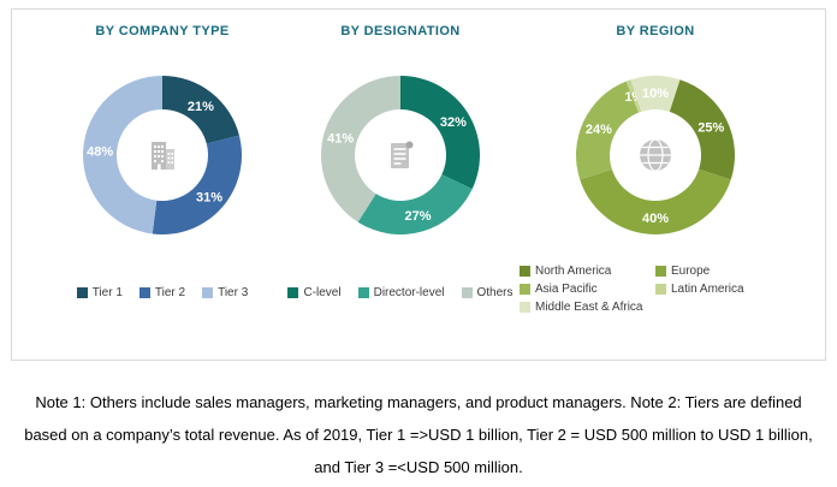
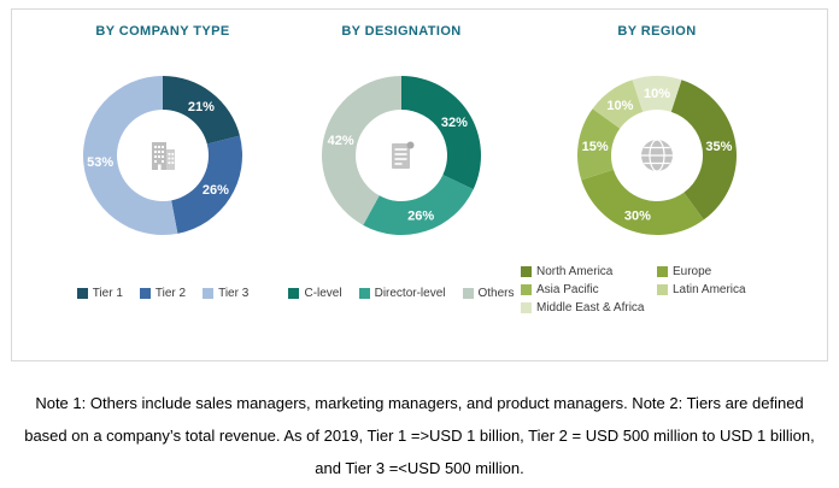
BY COMPANY TYPE/Tier 2: 31% -> 26%
BY COMPANY TYPE/Tier 3: 48% -> 53%
BY DESIGNATION/Director-level: 27% -> 26%
BY DESIGNATION/Others: 41% -> 42%
BY REGION/North America: 25% -> 35%
BY REGION/Europe: 40% -> 30%
BY REGION/Asia Pacific: 24% -> 15%
BY REGION/Latin America: 1% -> 10%
